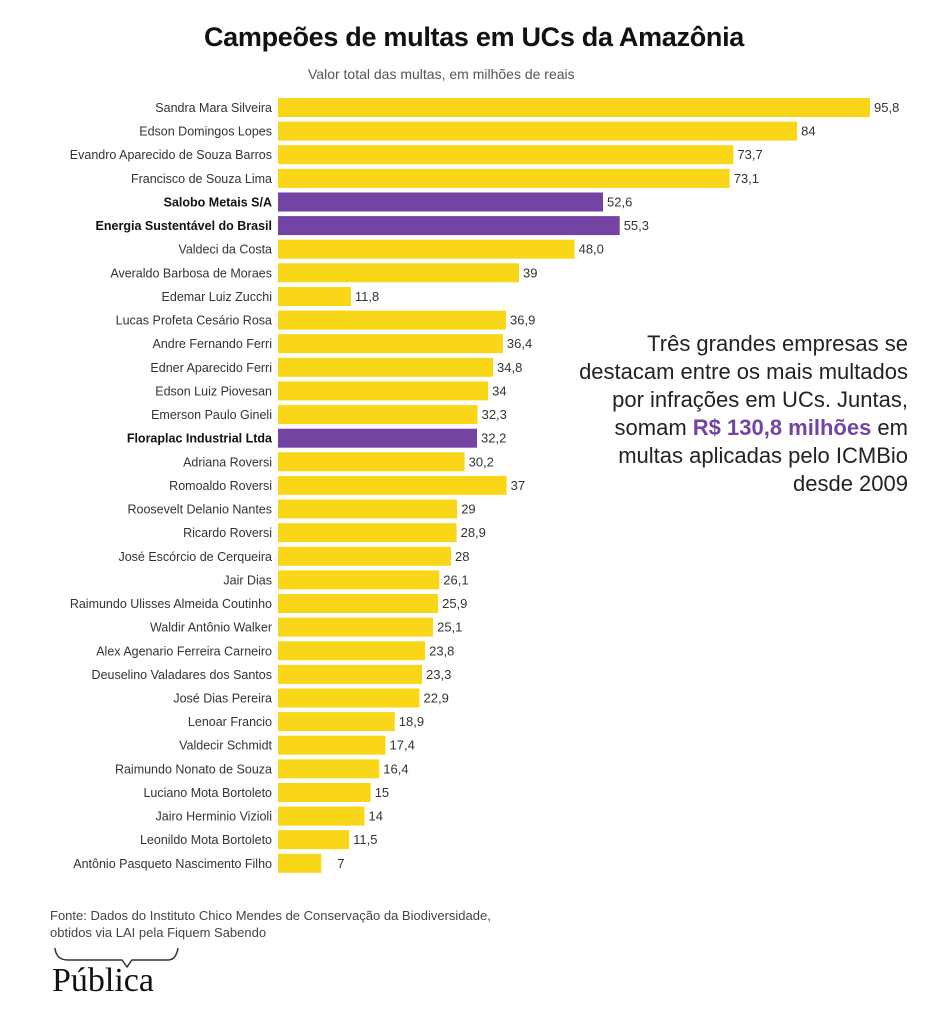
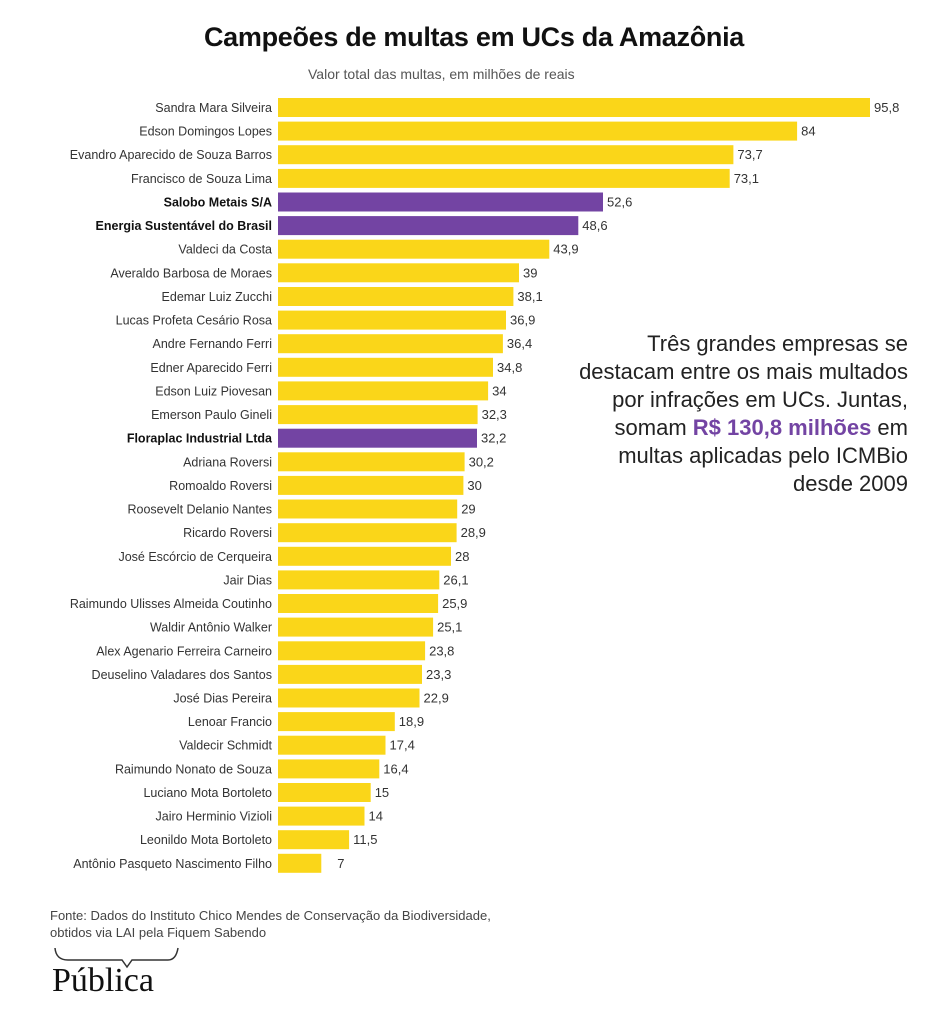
Energia Sustentável do Brasil: 55,3 -> 48,6
Valdeci da Costa: 48,0 -> 43,9
Edemar Luiz Zucchi: 11,8 -> 38,1
Romoaldo Roversi: 37 -> 30
